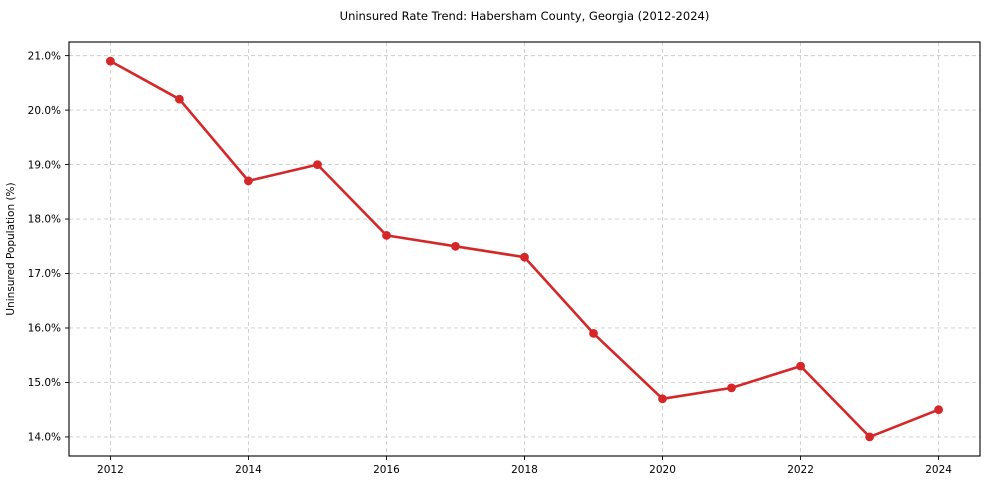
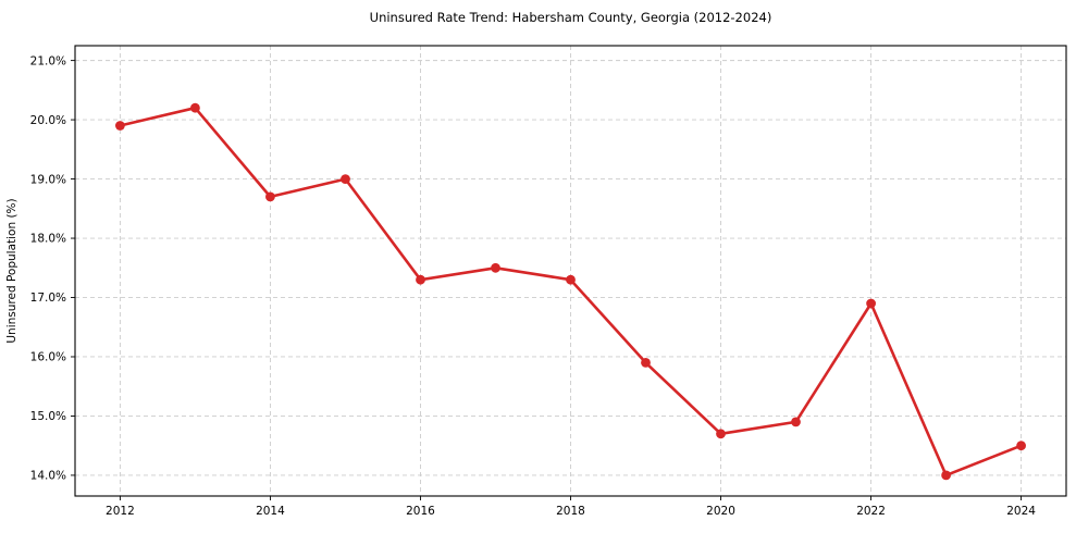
2012: 20.9% -> 19.9%
2016: 17.7% -> 17.3%
2022: 15.3% -> 16.9%
